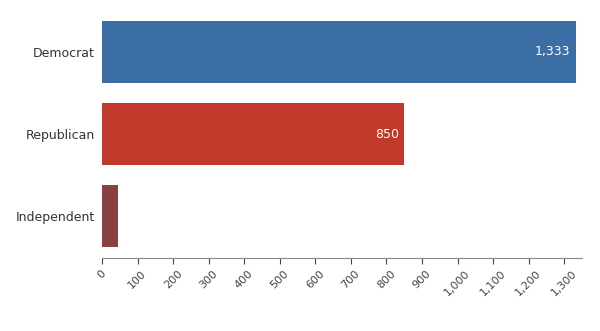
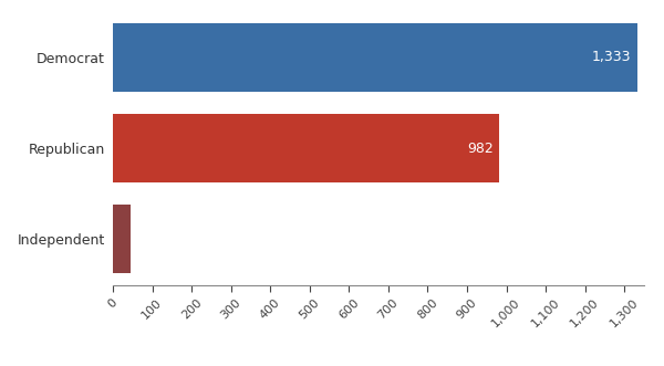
Republican: 850 -> 982
